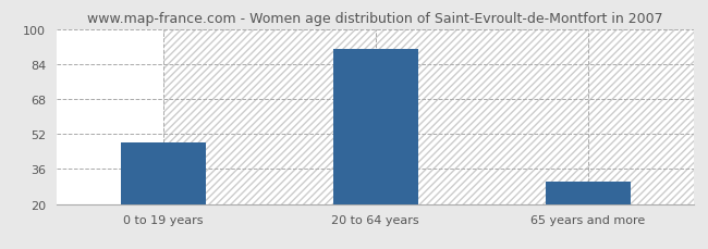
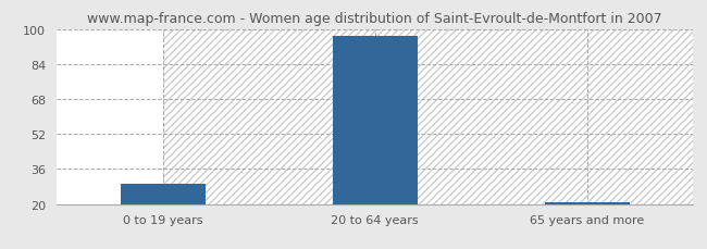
0 to 19 years: 48 -> 29
20 to 64 years: 91 -> 97
65 years and more: 30 -> 21
